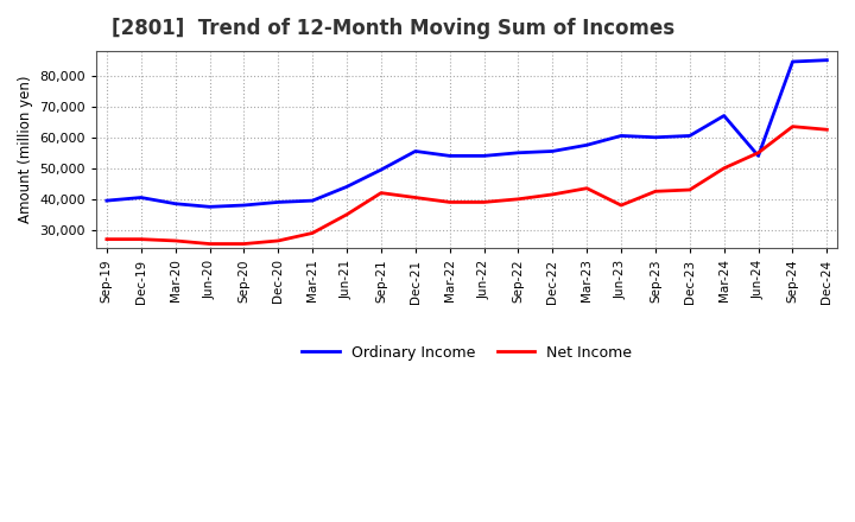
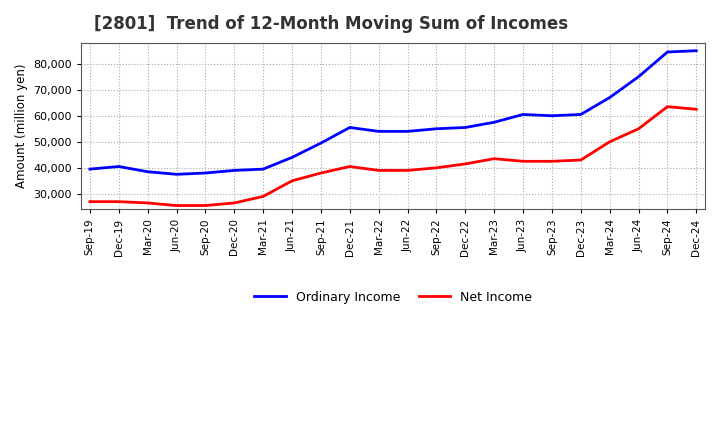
Net Income/Sep-21: 42,000 -> 38,000
Net Income/Jun-23: 38,000 -> 42,500
Ordinary Income/Jun-24: 54,000 -> 75,000
